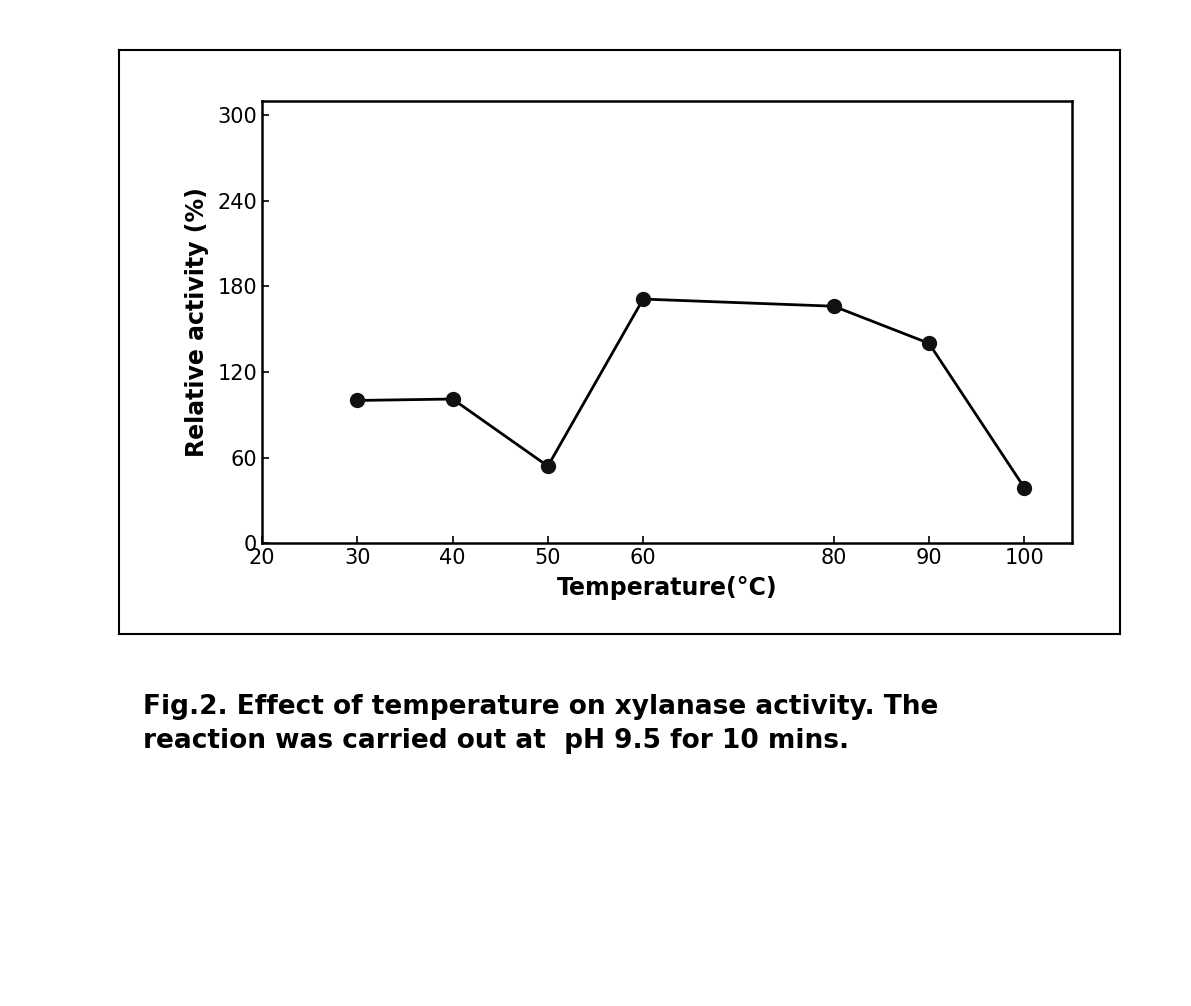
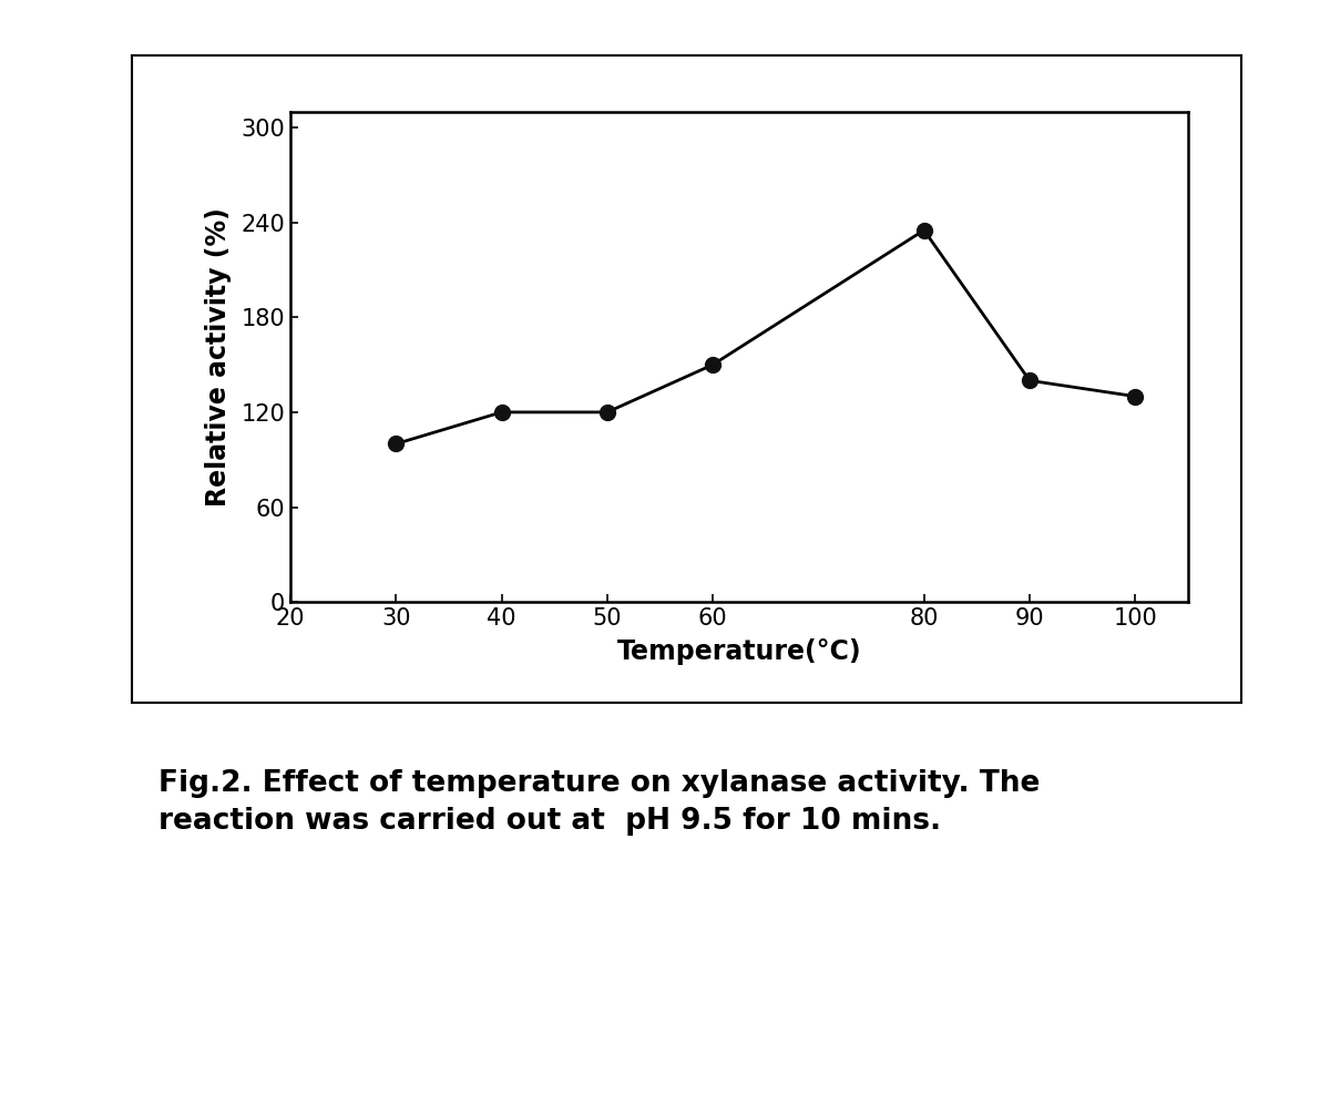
40: 101 -> 120
50: 54 -> 120
60: 171 -> 150
80: 166 -> 235
100: 39 -> 130
